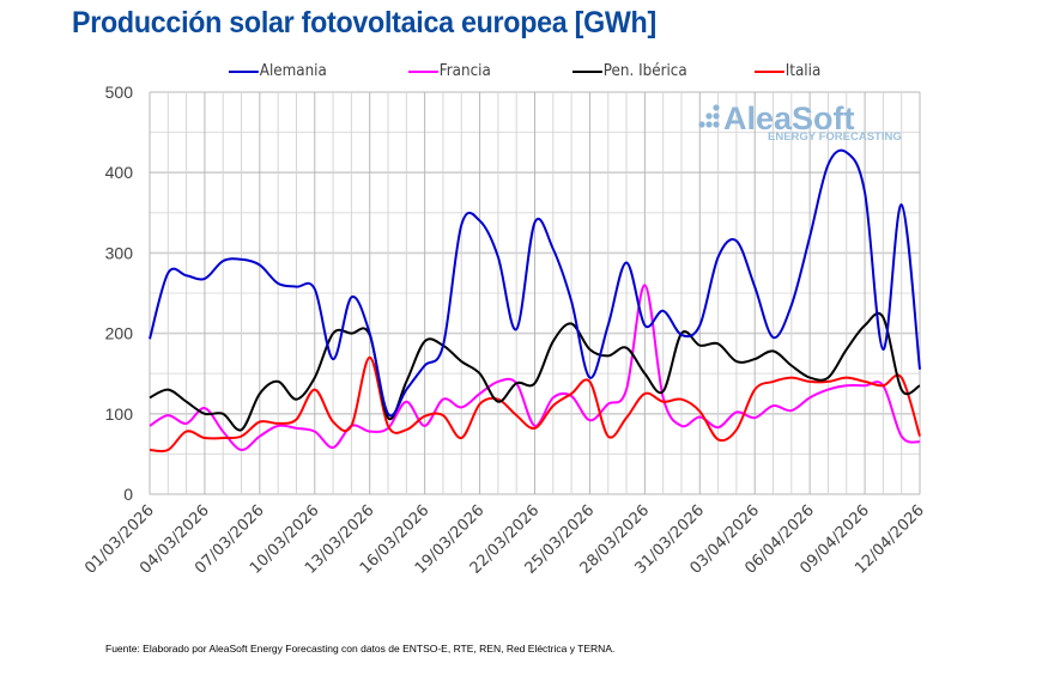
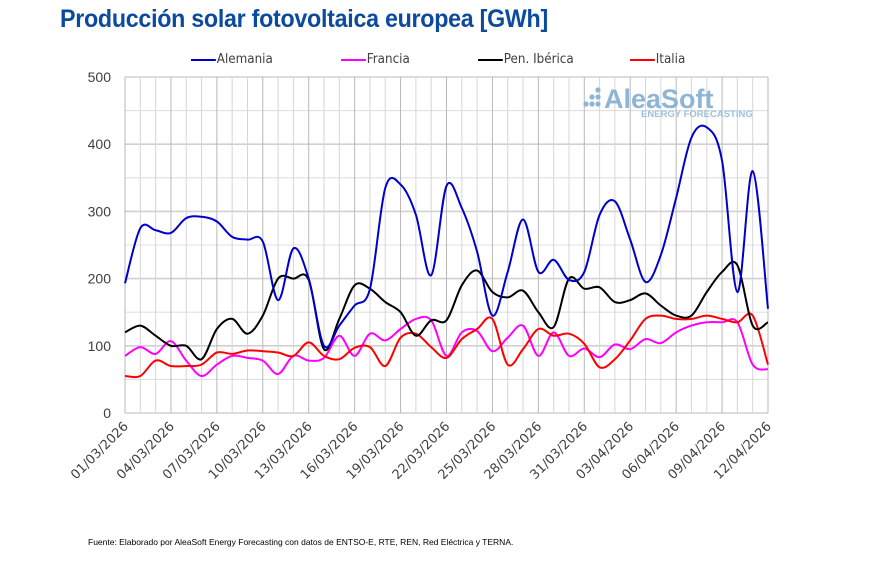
Italia/10/03/2026: 130 -> 90
Italia/13/03/2026: 170 -> 100
Francia/28/03/2026: 260 -> 80
Italia/03/04/2026: 130 -> 110
